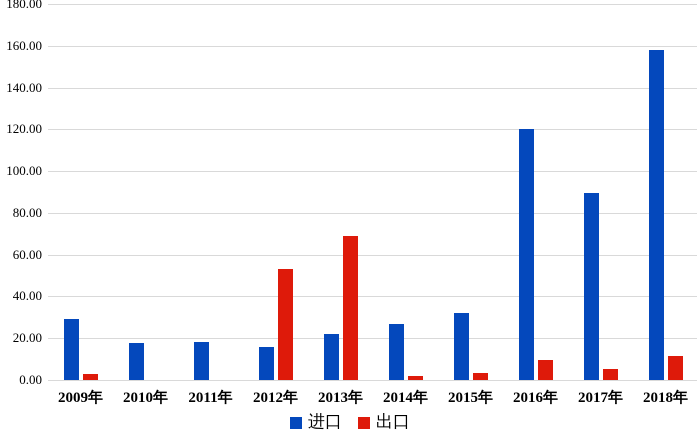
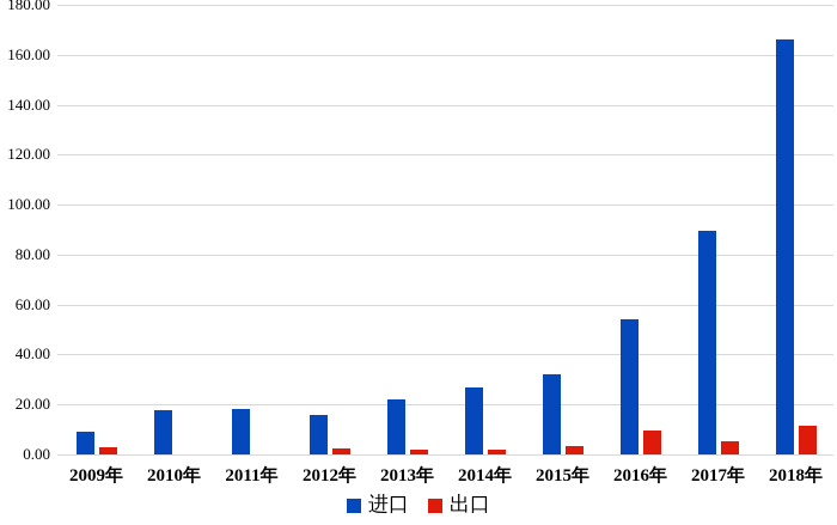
进口/2009年: 29 -> 9
出口/2012年: 53 -> 2
出口/2013年: 69 -> 2
进口/2016年: 120 -> 54
进口/2018年: 158 -> 166
